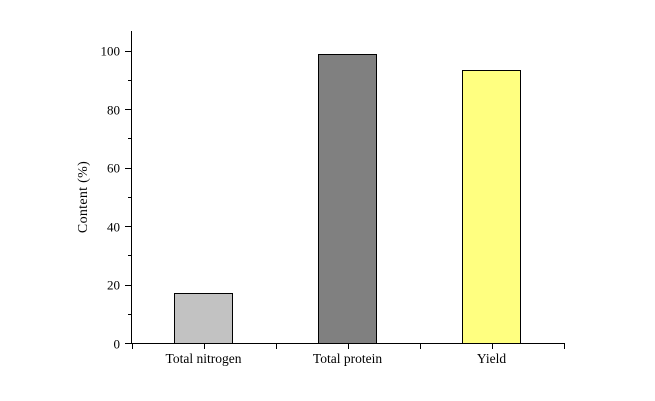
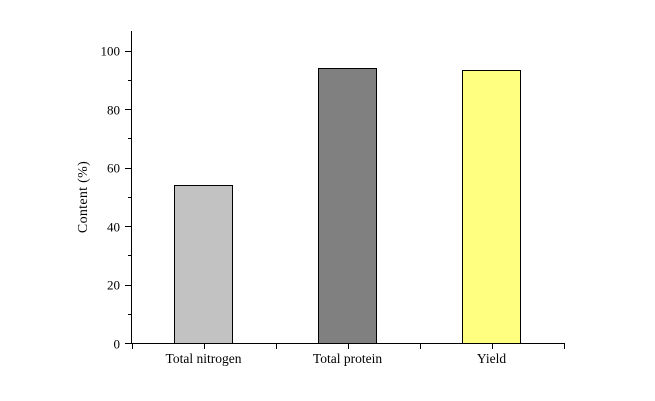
Total nitrogen: 17 -> 54
Total protein: 99 -> 94
